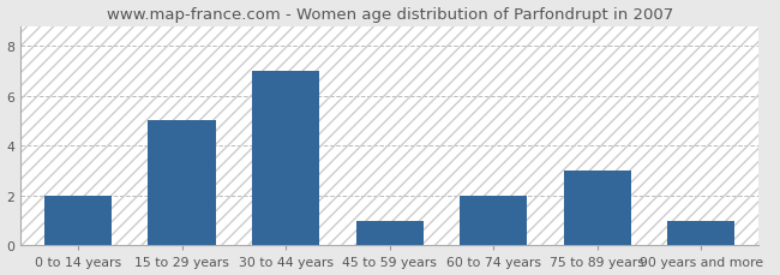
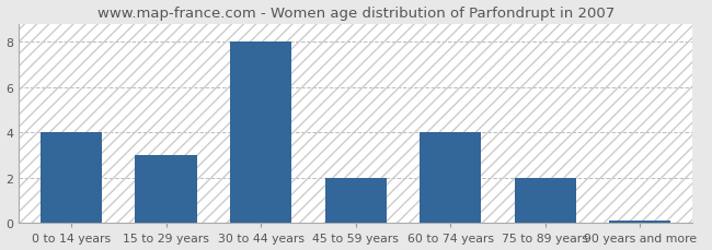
0 to 14 years: 2.0 -> 4.0
15 to 29 years: 5.0 -> 3.0
30 to 44 years: 7.0 -> 8.0
45 to 59 years: 1.0 -> 2.0
60 to 74 years: 2.0 -> 4.0
75 to 89 years: 3.0 -> 2.0
90 years and more: 1.0 -> 0.1
